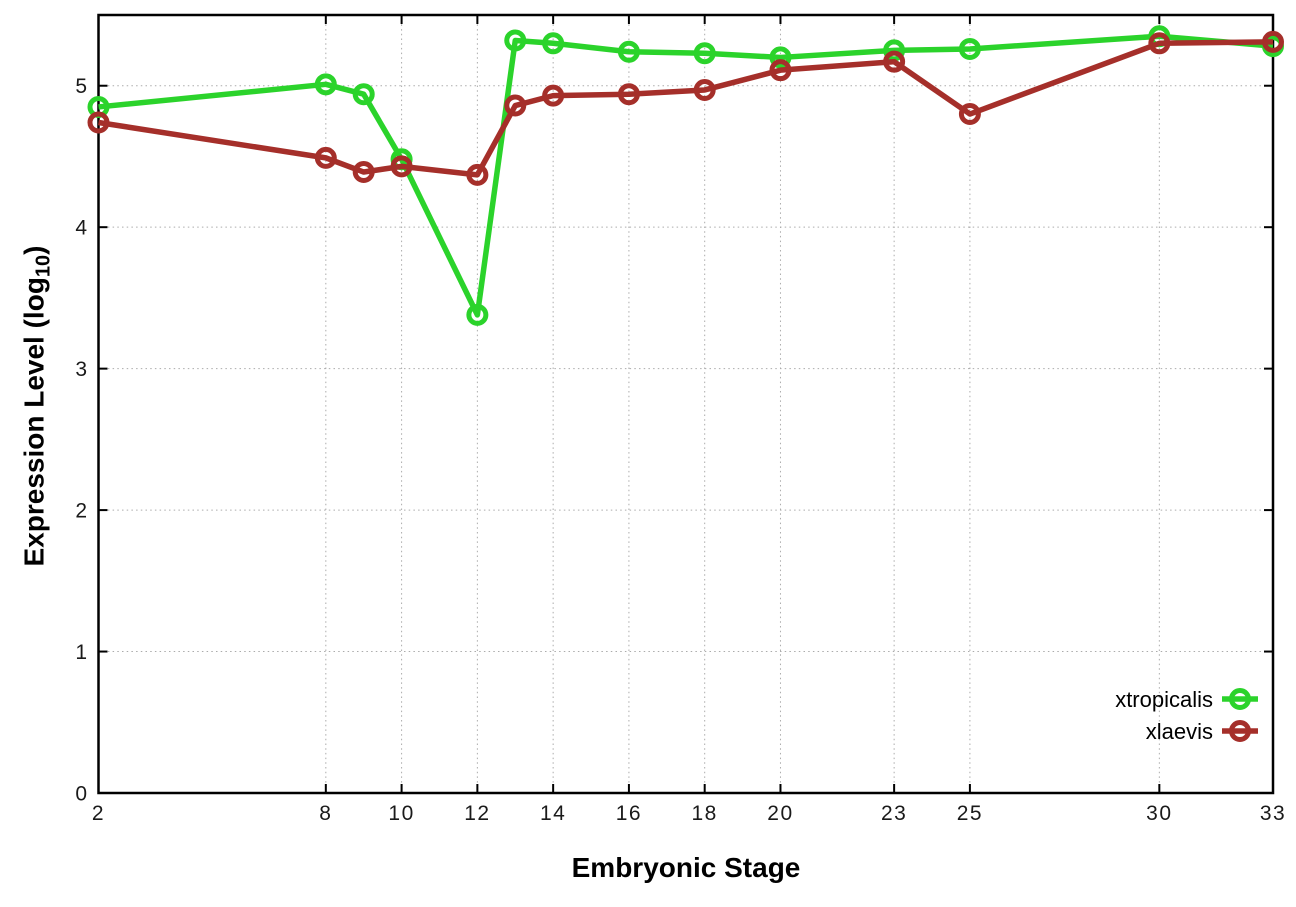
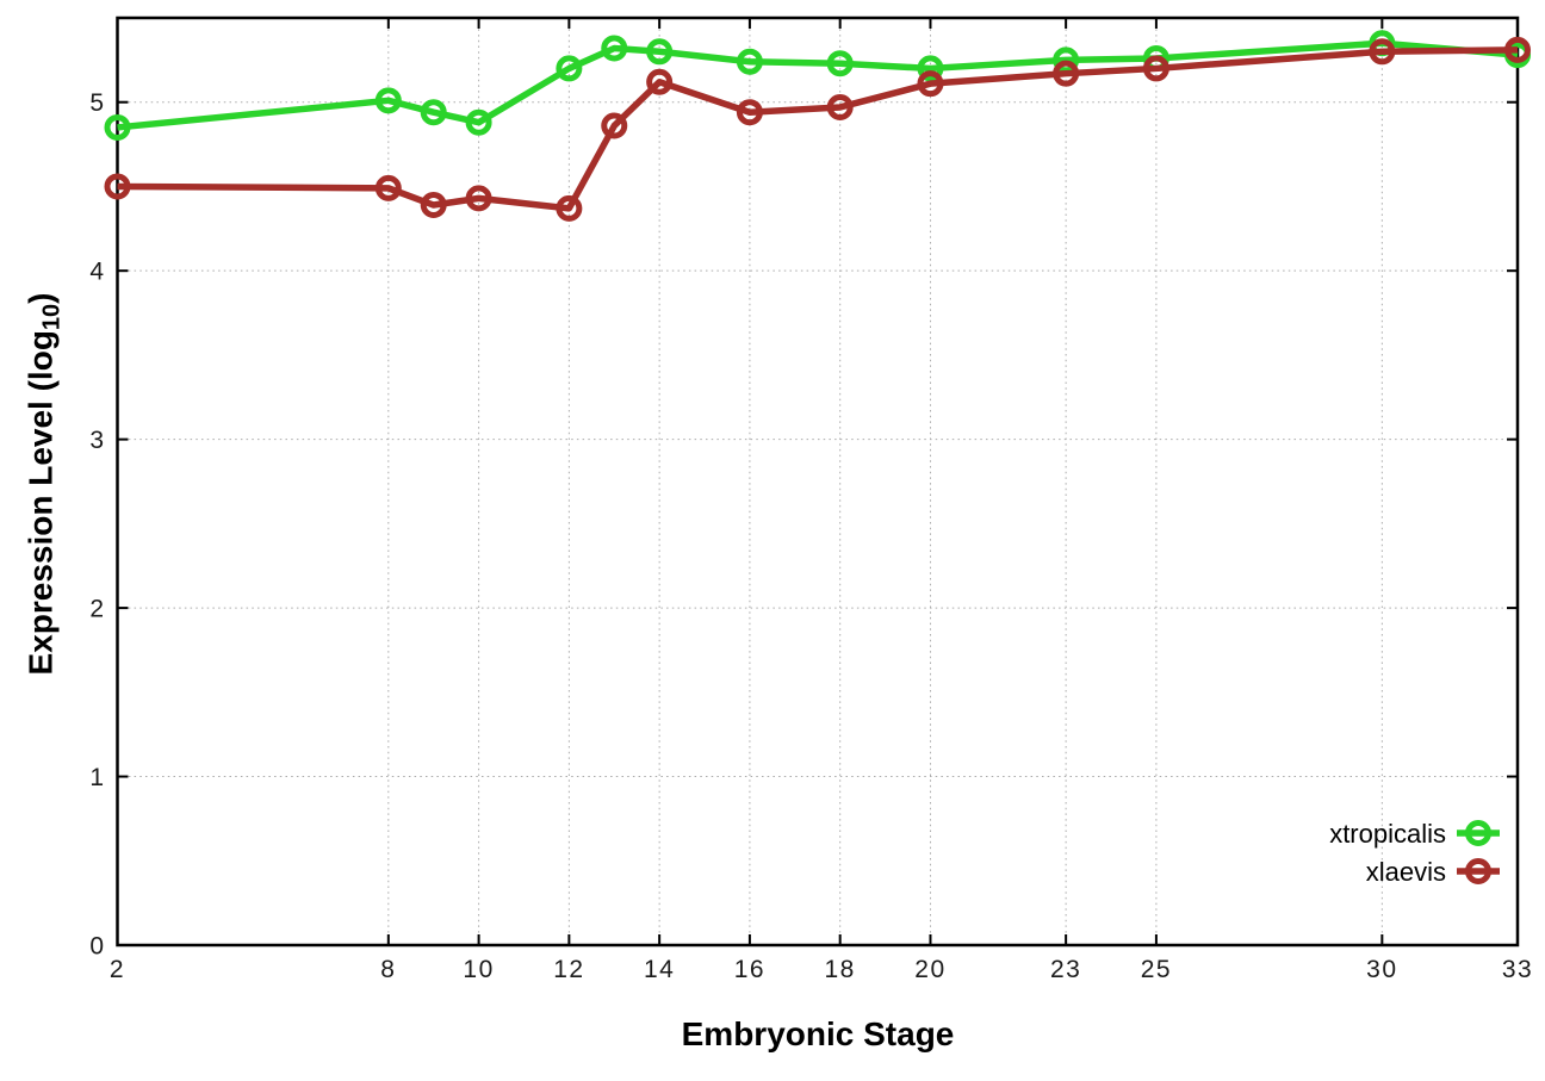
xlaevis/2: 4.74 -> 4.50
xtropicalis/10: 4.48 -> 4.88
xtropicalis/12: 3.38 -> 5.20
xlaevis/14: 4.93 -> 5.12
xlaevis/25: 4.80 -> 5.20
